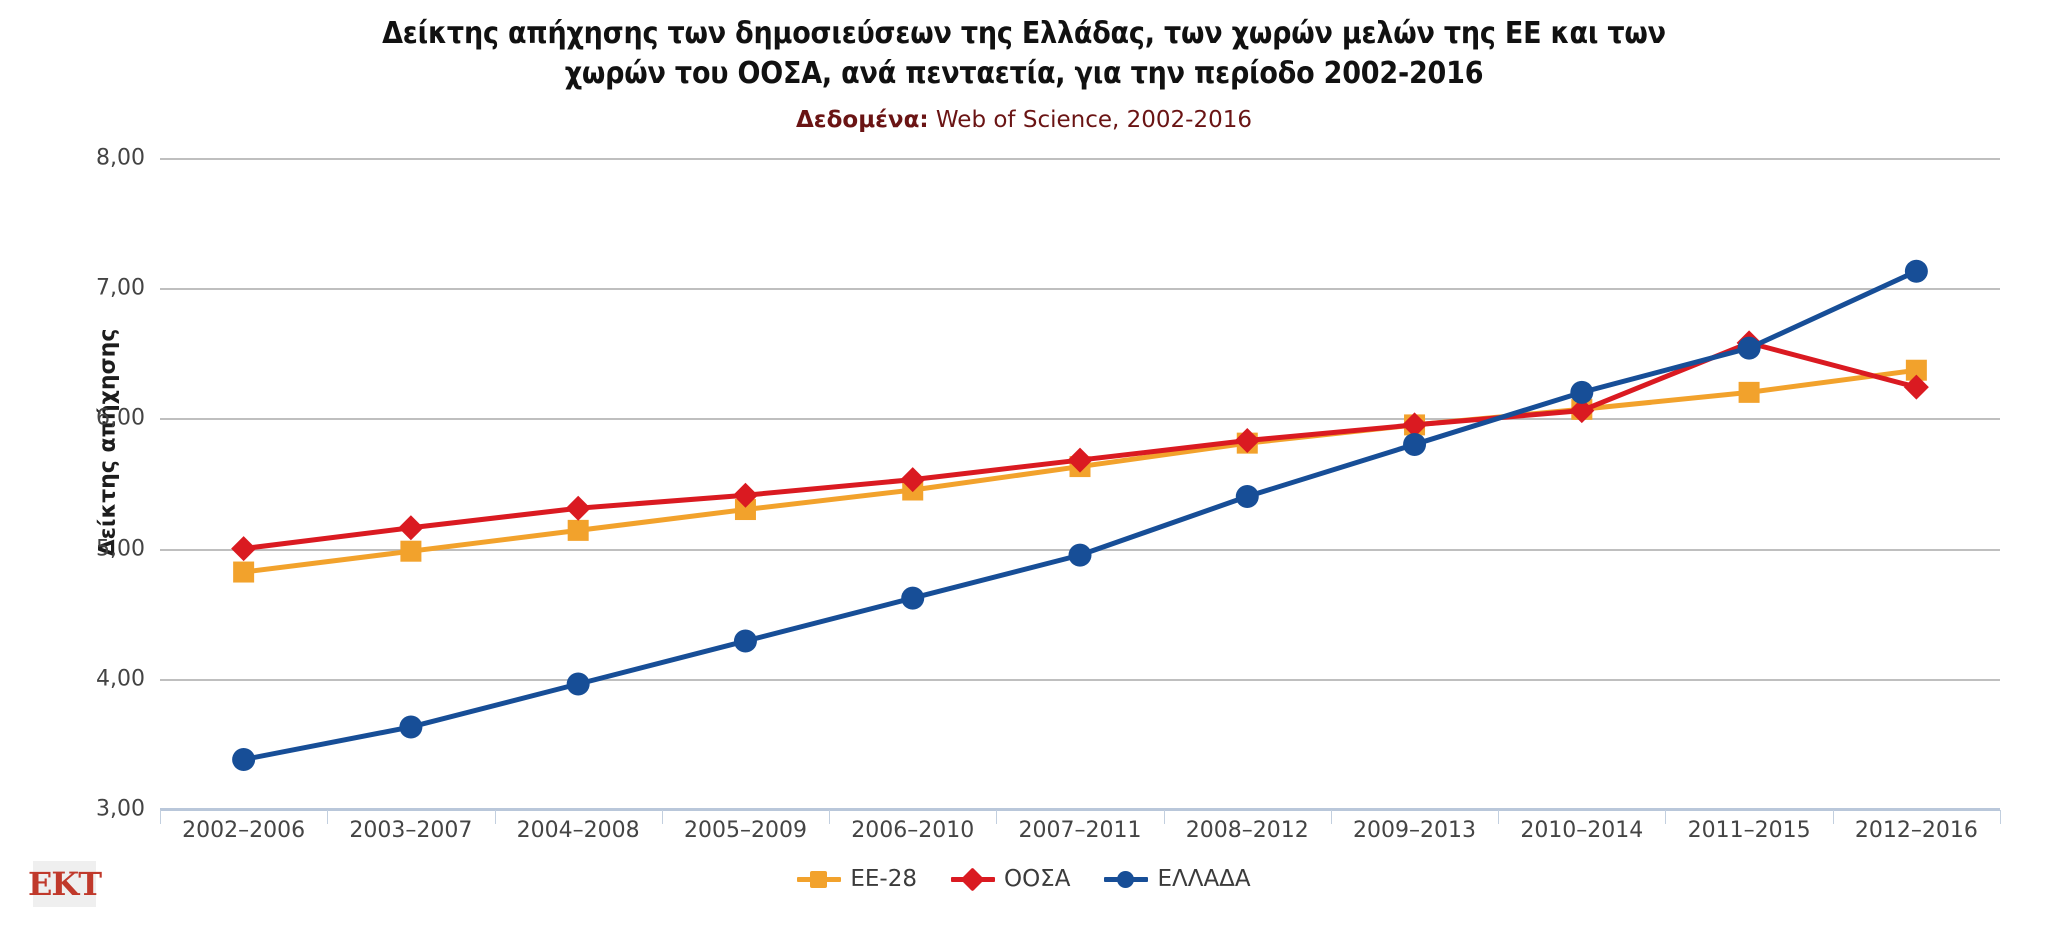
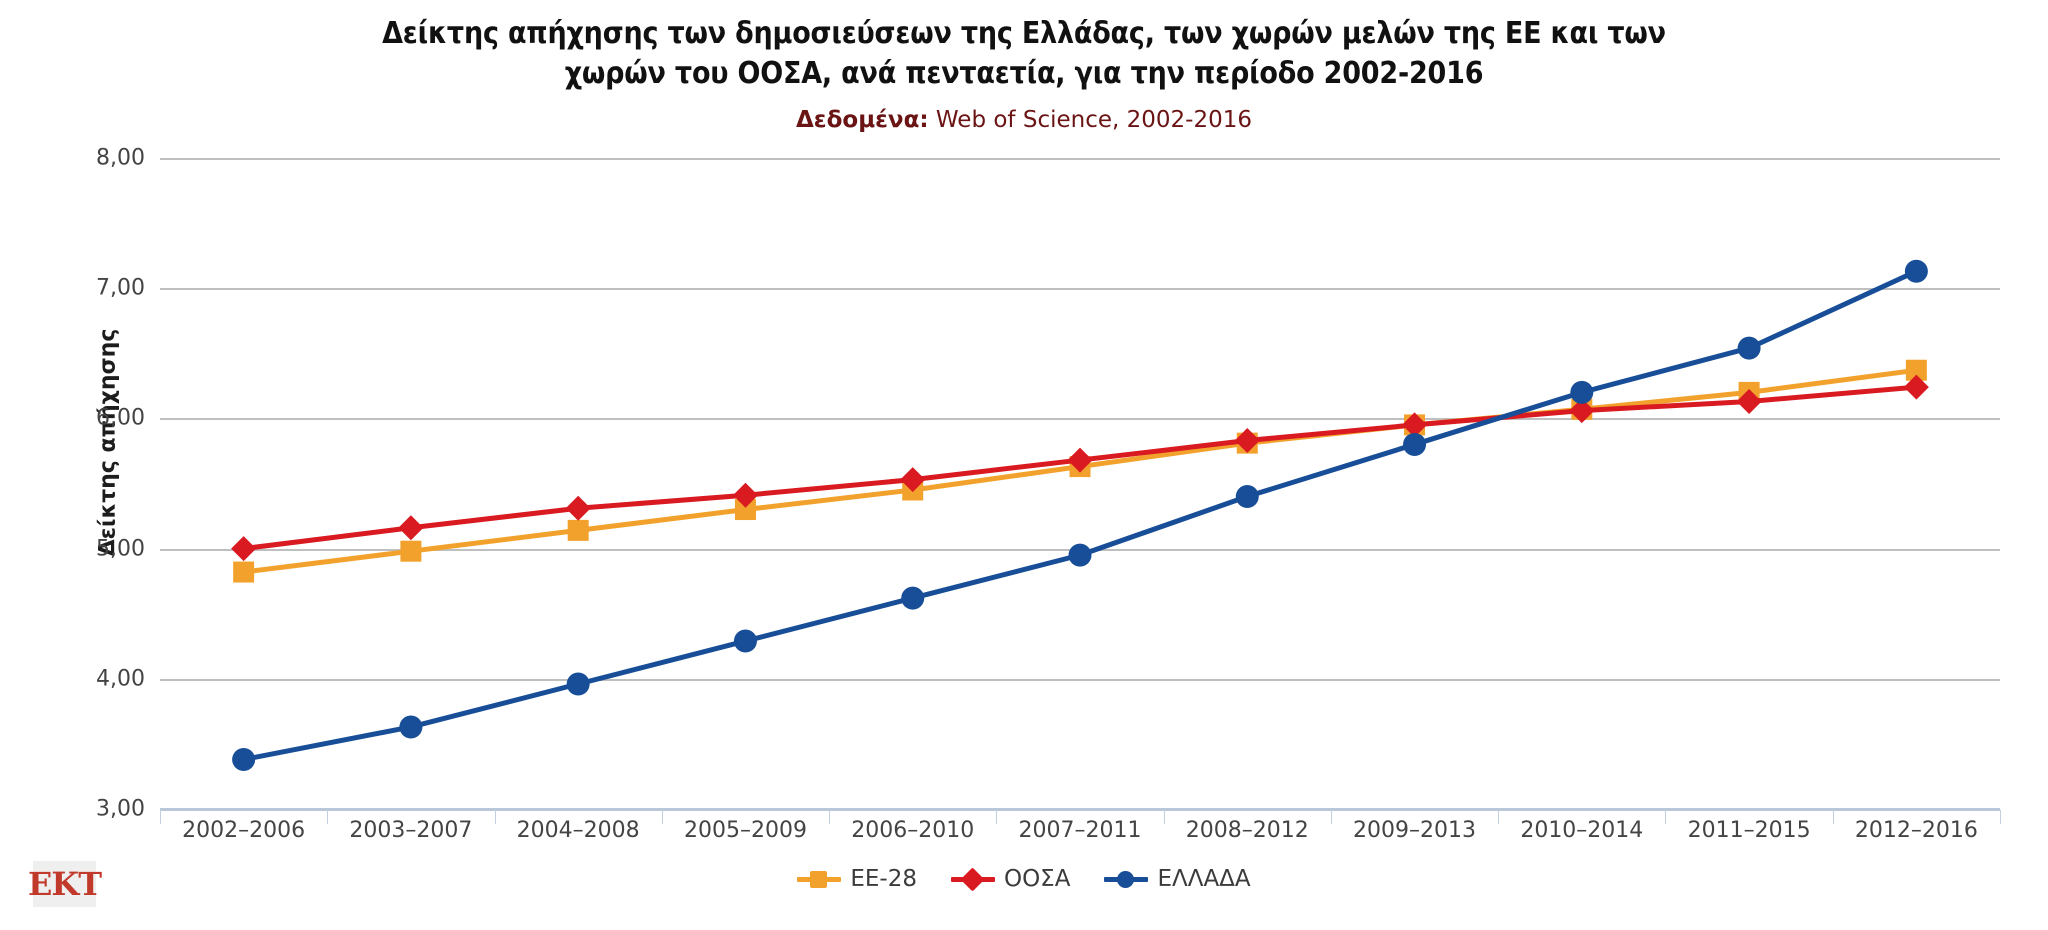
ΟΟΣΑ/2011–2015: 6,58 -> 6,13
